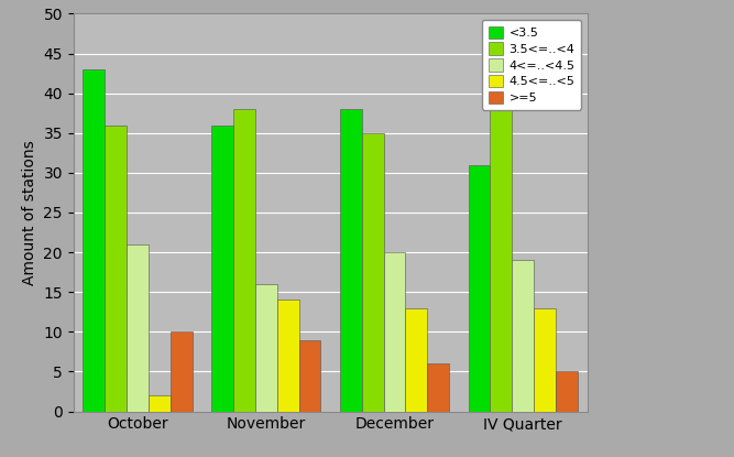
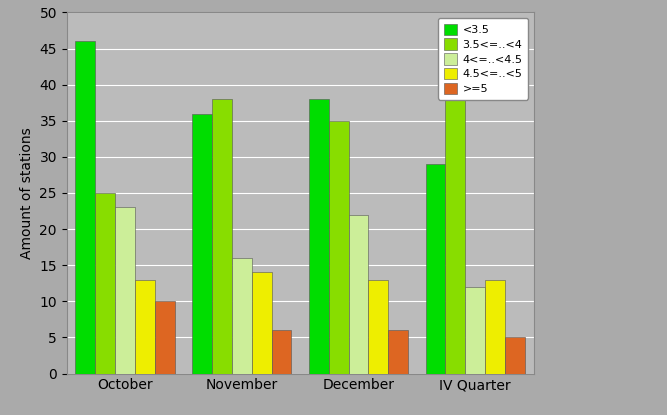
<3.5/October: 43 -> 46
3.5<=..<4/October: 36 -> 25
4<=..<4.5/October: 21 -> 23
4.5<=..<5/October: 2 -> 13
>=5/November: 9 -> 6
4<=..<4.5/December: 20 -> 22
<3.5/IV Quarter: 31 -> 29
4<=..<4.5/IV Quarter: 19 -> 12
